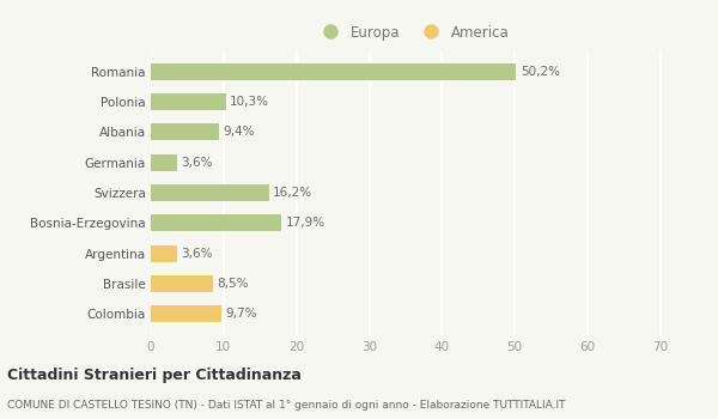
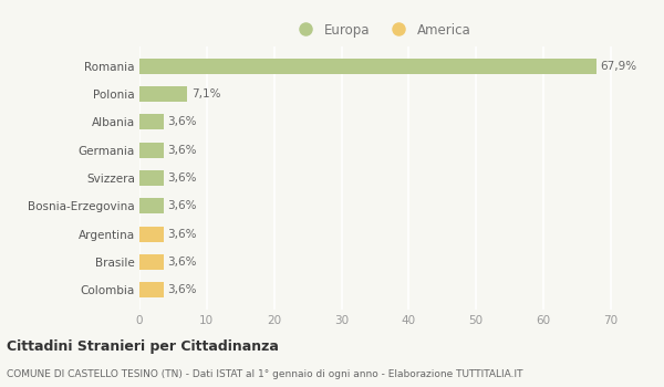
Romania: 50,2% -> 67,9%
Polonia: 10,3% -> 7,1%
Albania: 9,4% -> 3,6%
Svizzera: 16,2% -> 3,6%
Bosnia-Erzegovina: 17,9% -> 3,6%
Brasile: 8,5% -> 3,6%
Colombia: 9,7% -> 3,6%
